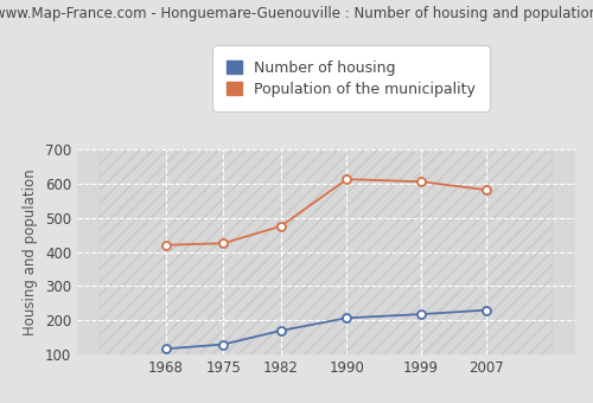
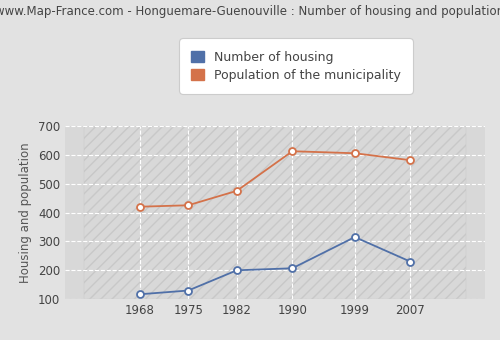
Number of housing/1982: 170 -> 200
Number of housing/1999: 218 -> 315
